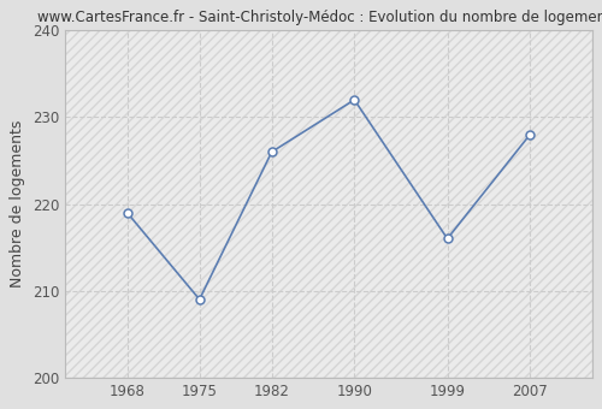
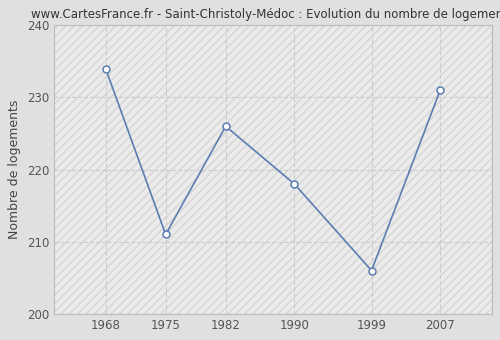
1968: 219 -> 234
1975: 209 -> 211
1990: 232 -> 218
1999: 216 -> 206
2007: 228 -> 231
